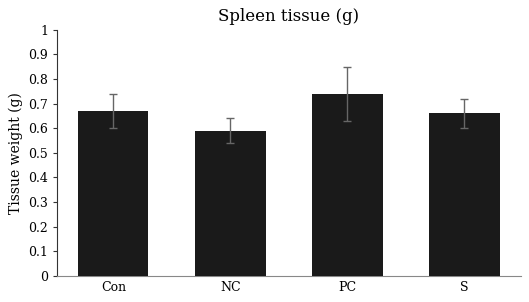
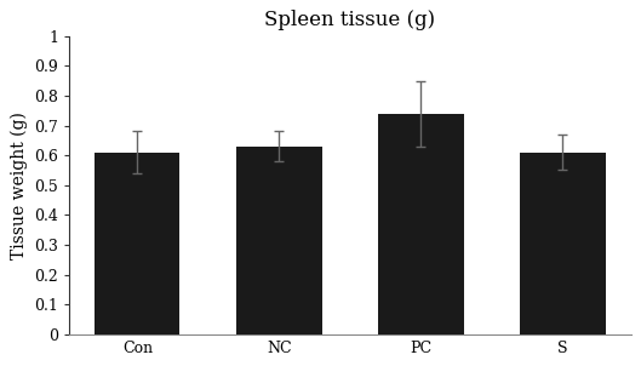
Con: 0.67 -> 0.61
NC: 0.59 -> 0.63
S: 0.66 -> 0.61
